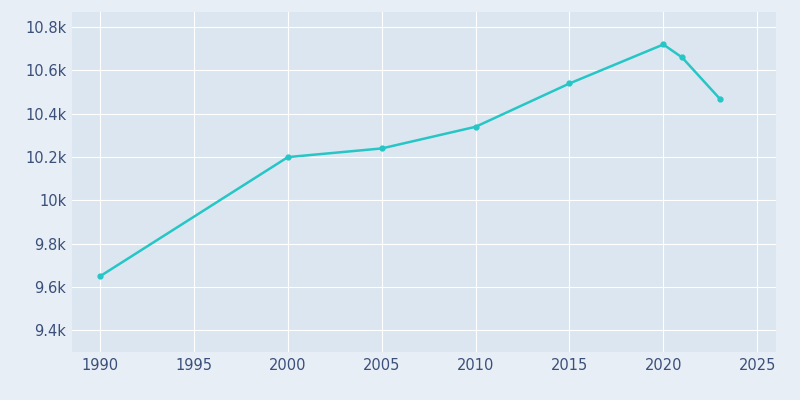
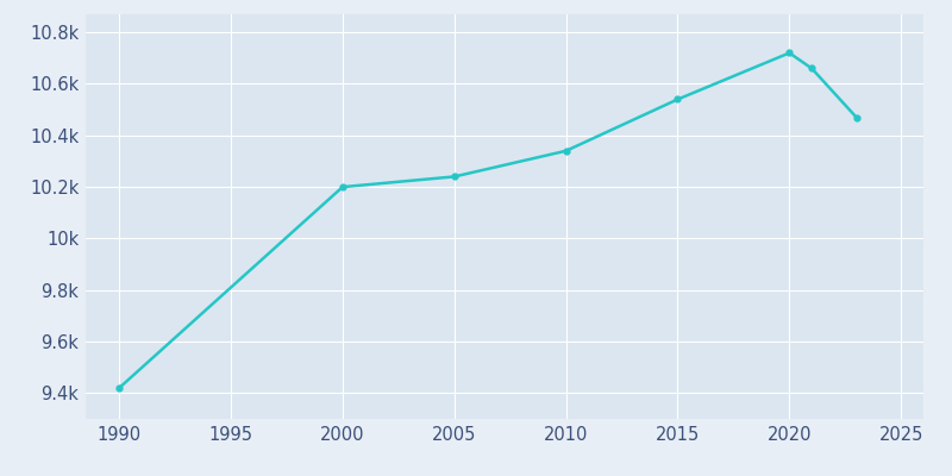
1990: 9.65k -> 9.42k
